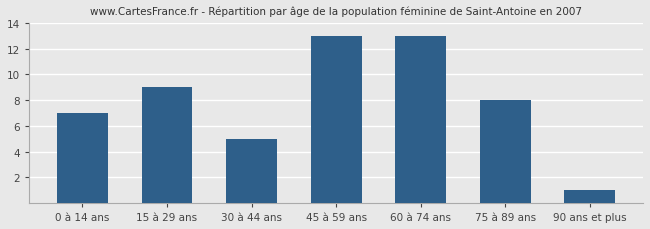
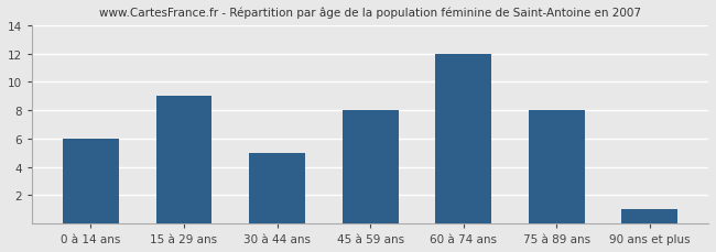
0 à 14 ans: 7 -> 6
45 à 59 ans: 13 -> 8
60 à 74 ans: 13 -> 12
